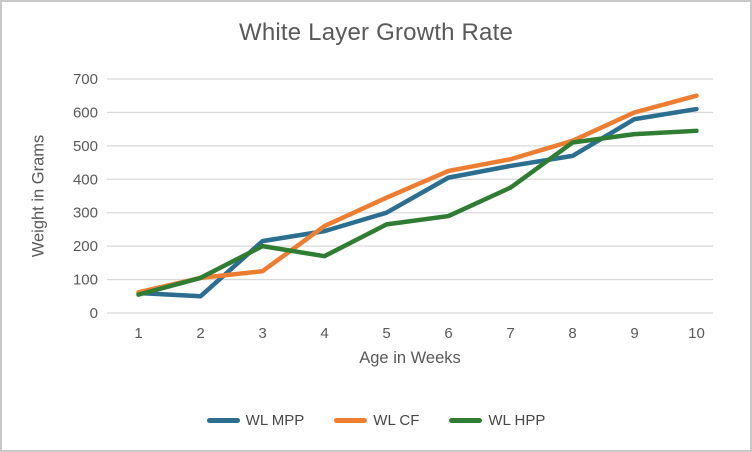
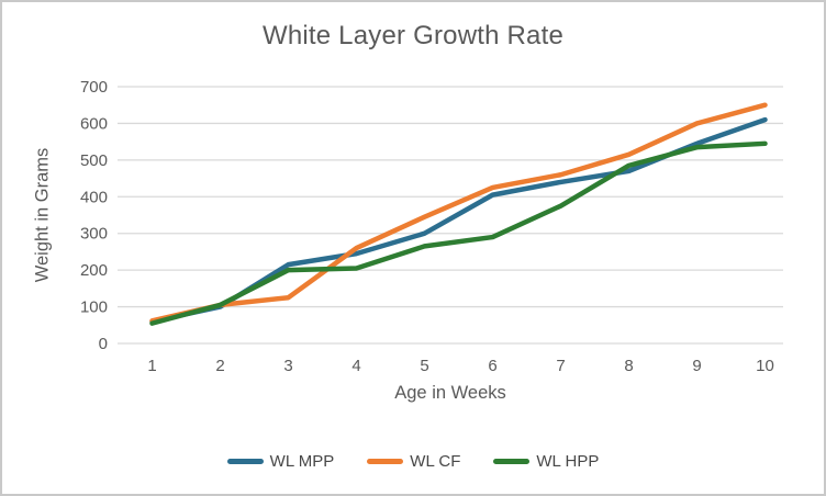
WL MPP/2: 50 -> 100
WL HPP/4: 170 -> 200
WL HPP/8: 510 -> 480
WL MPP/9: 580 -> 540
